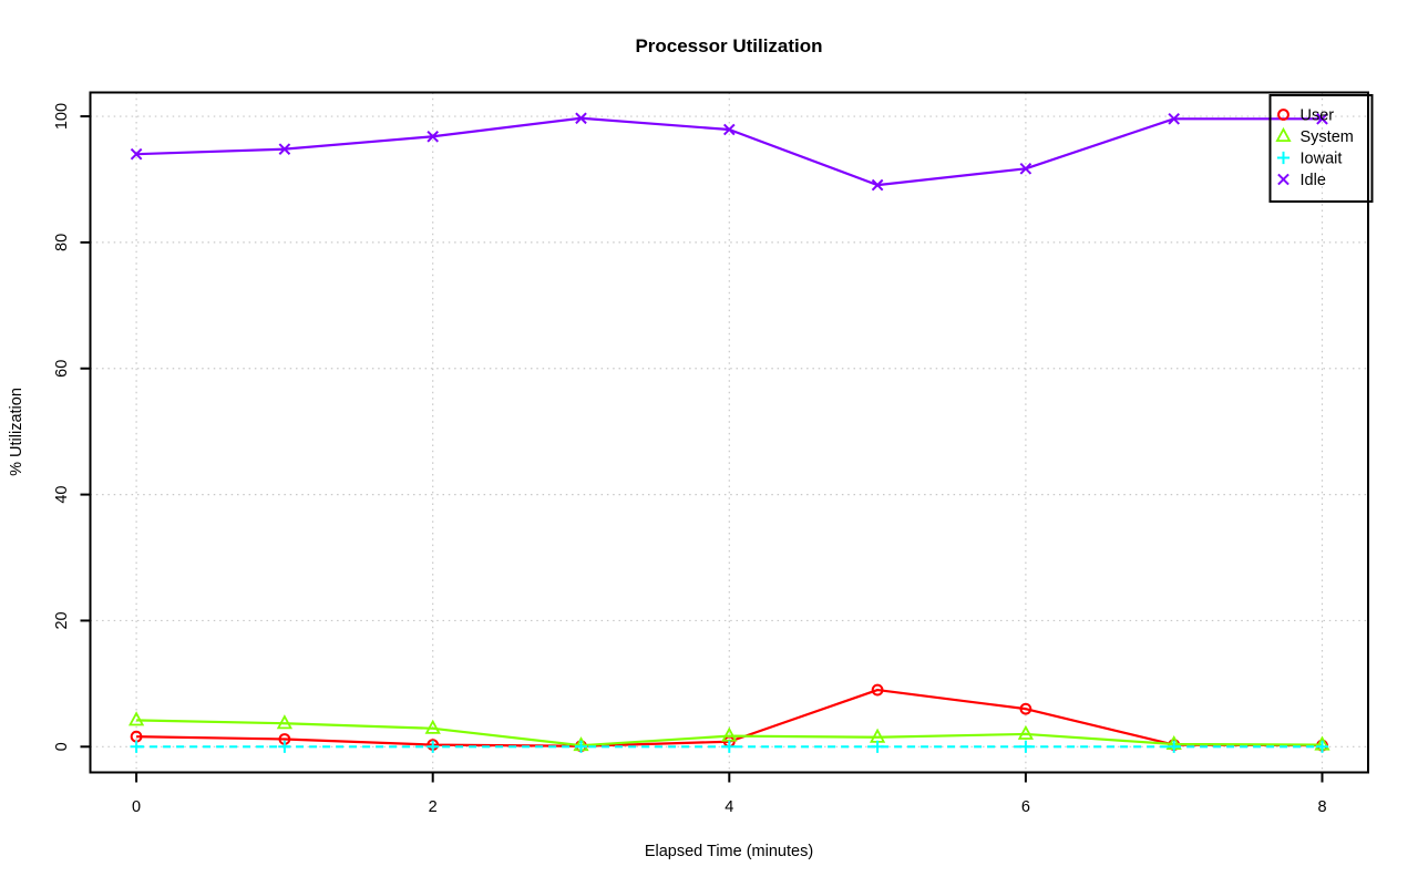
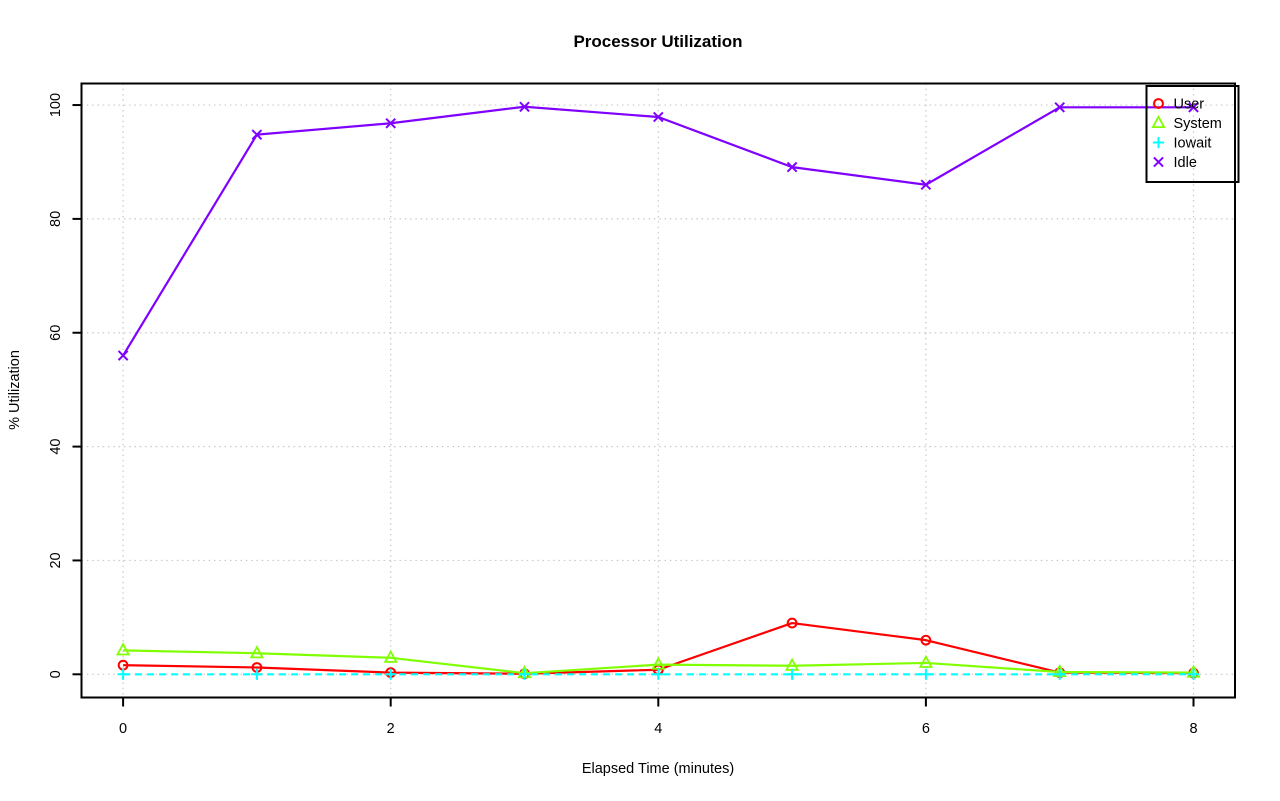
Idle/0: 94 -> 56
Idle/6: 92 -> 86
